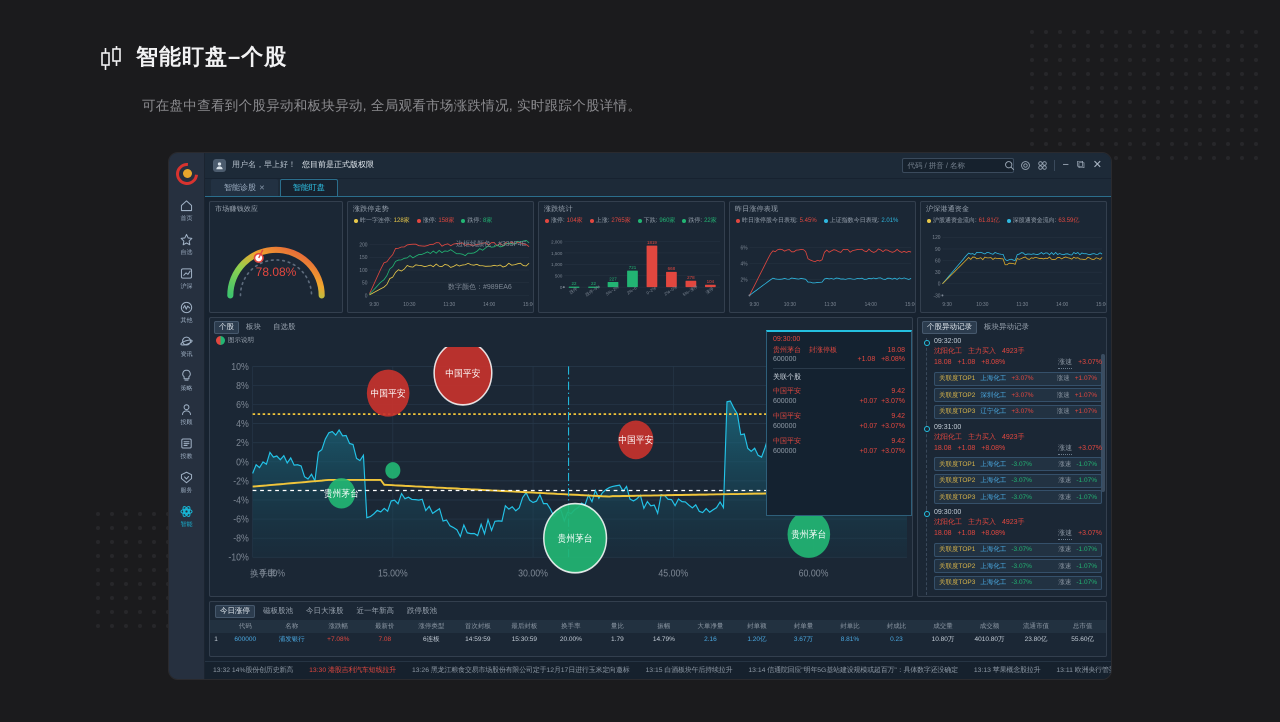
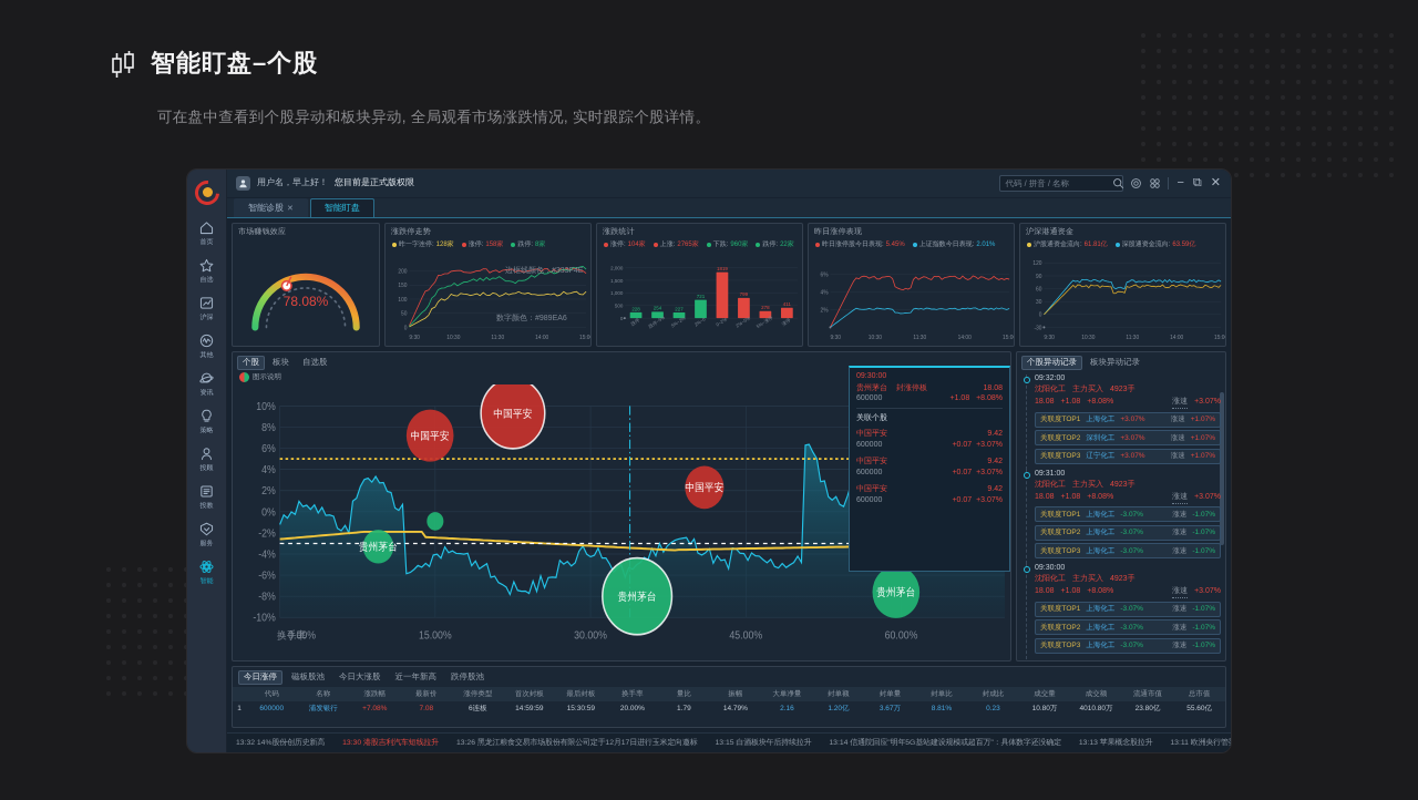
涨跌统计/跌停: 22 -> 228
涨跌统计/跌停~5%: 22 -> 254
涨跌统计/2%~5%: 668 -> 799
涨跌统计/涨停: 104 -> 411
